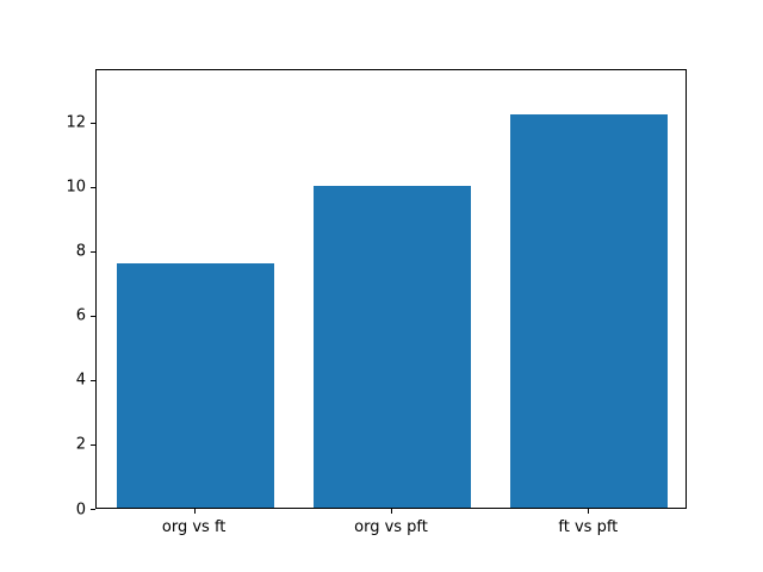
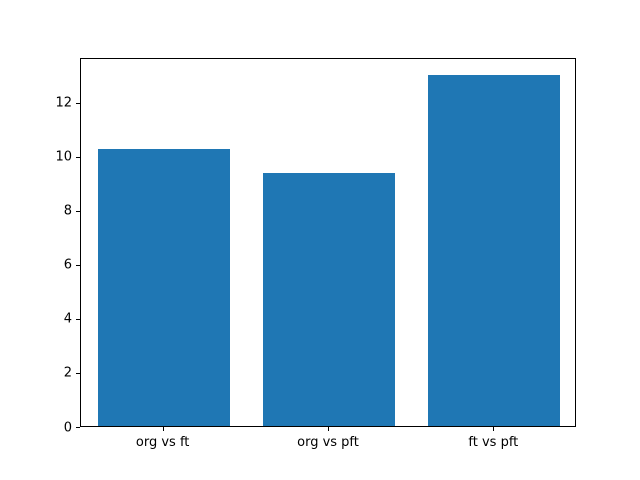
org vs ft: 7.6 -> 10.2
org vs pft: 10.0 -> 9.3
ft vs pft: 12.2 -> 13.0
